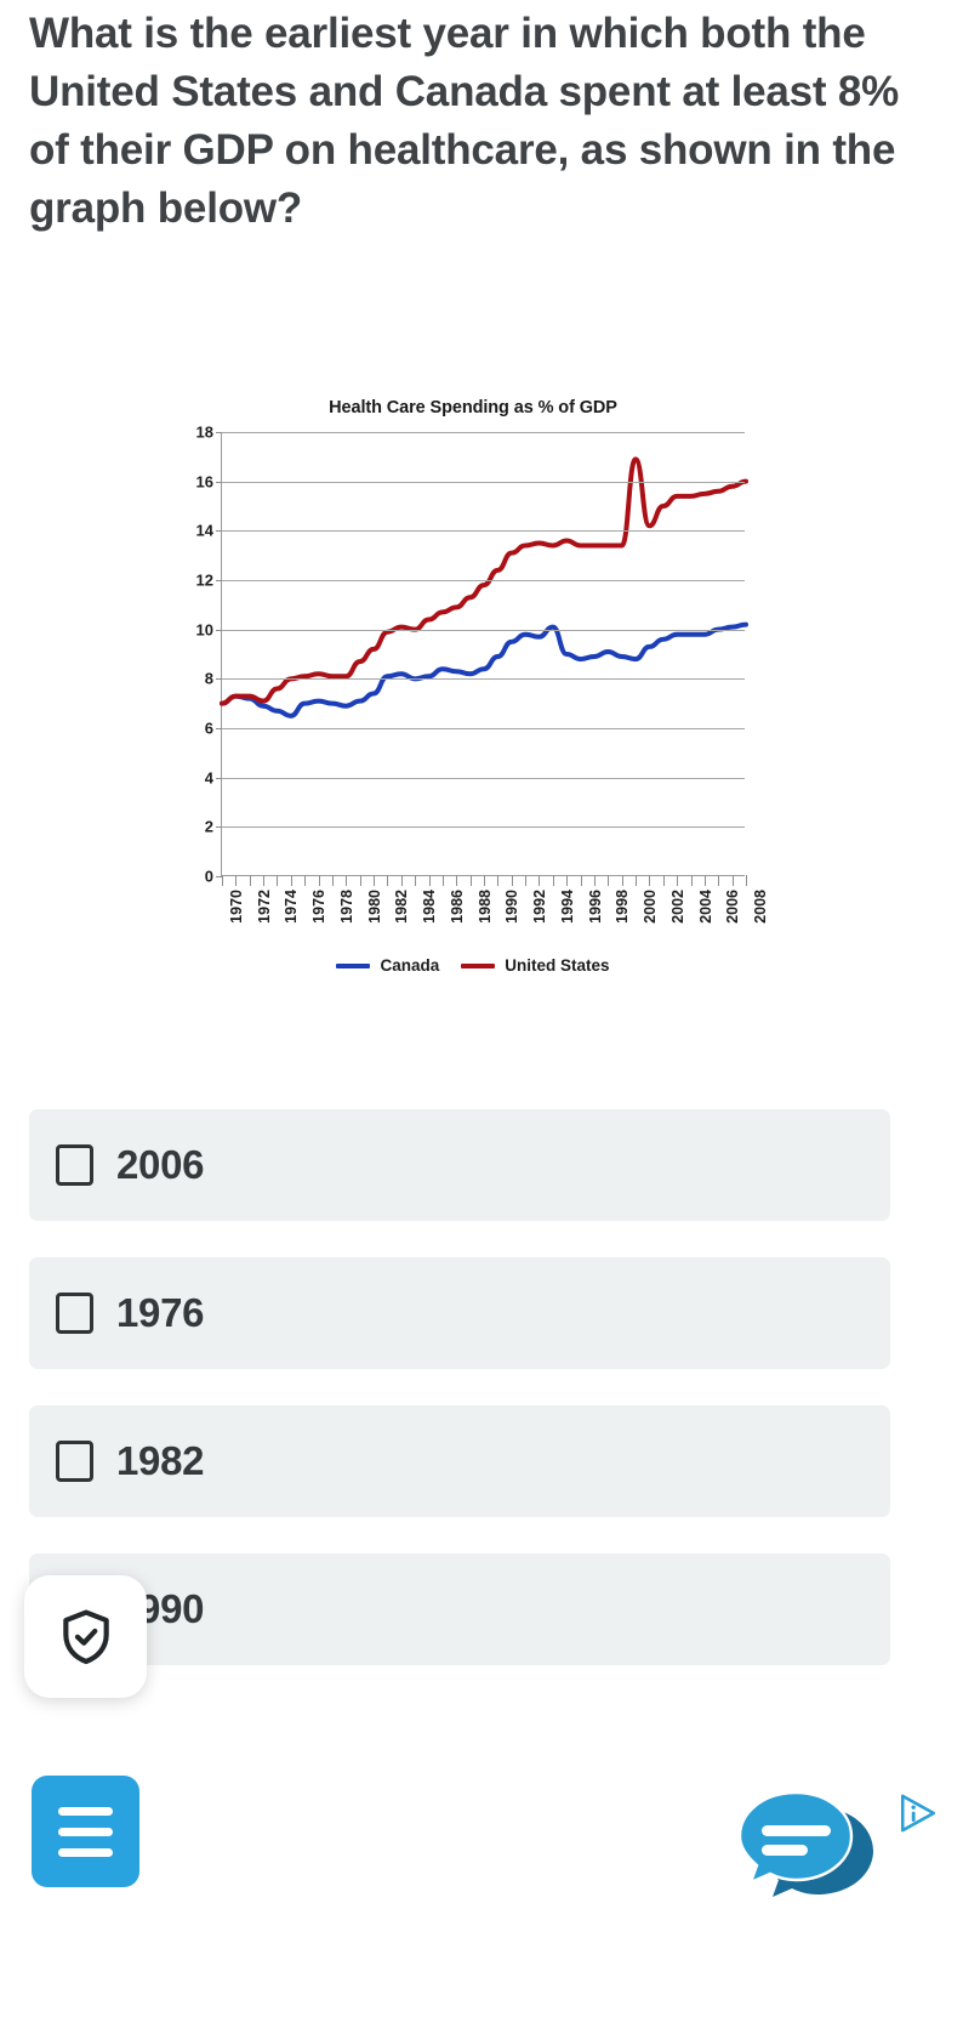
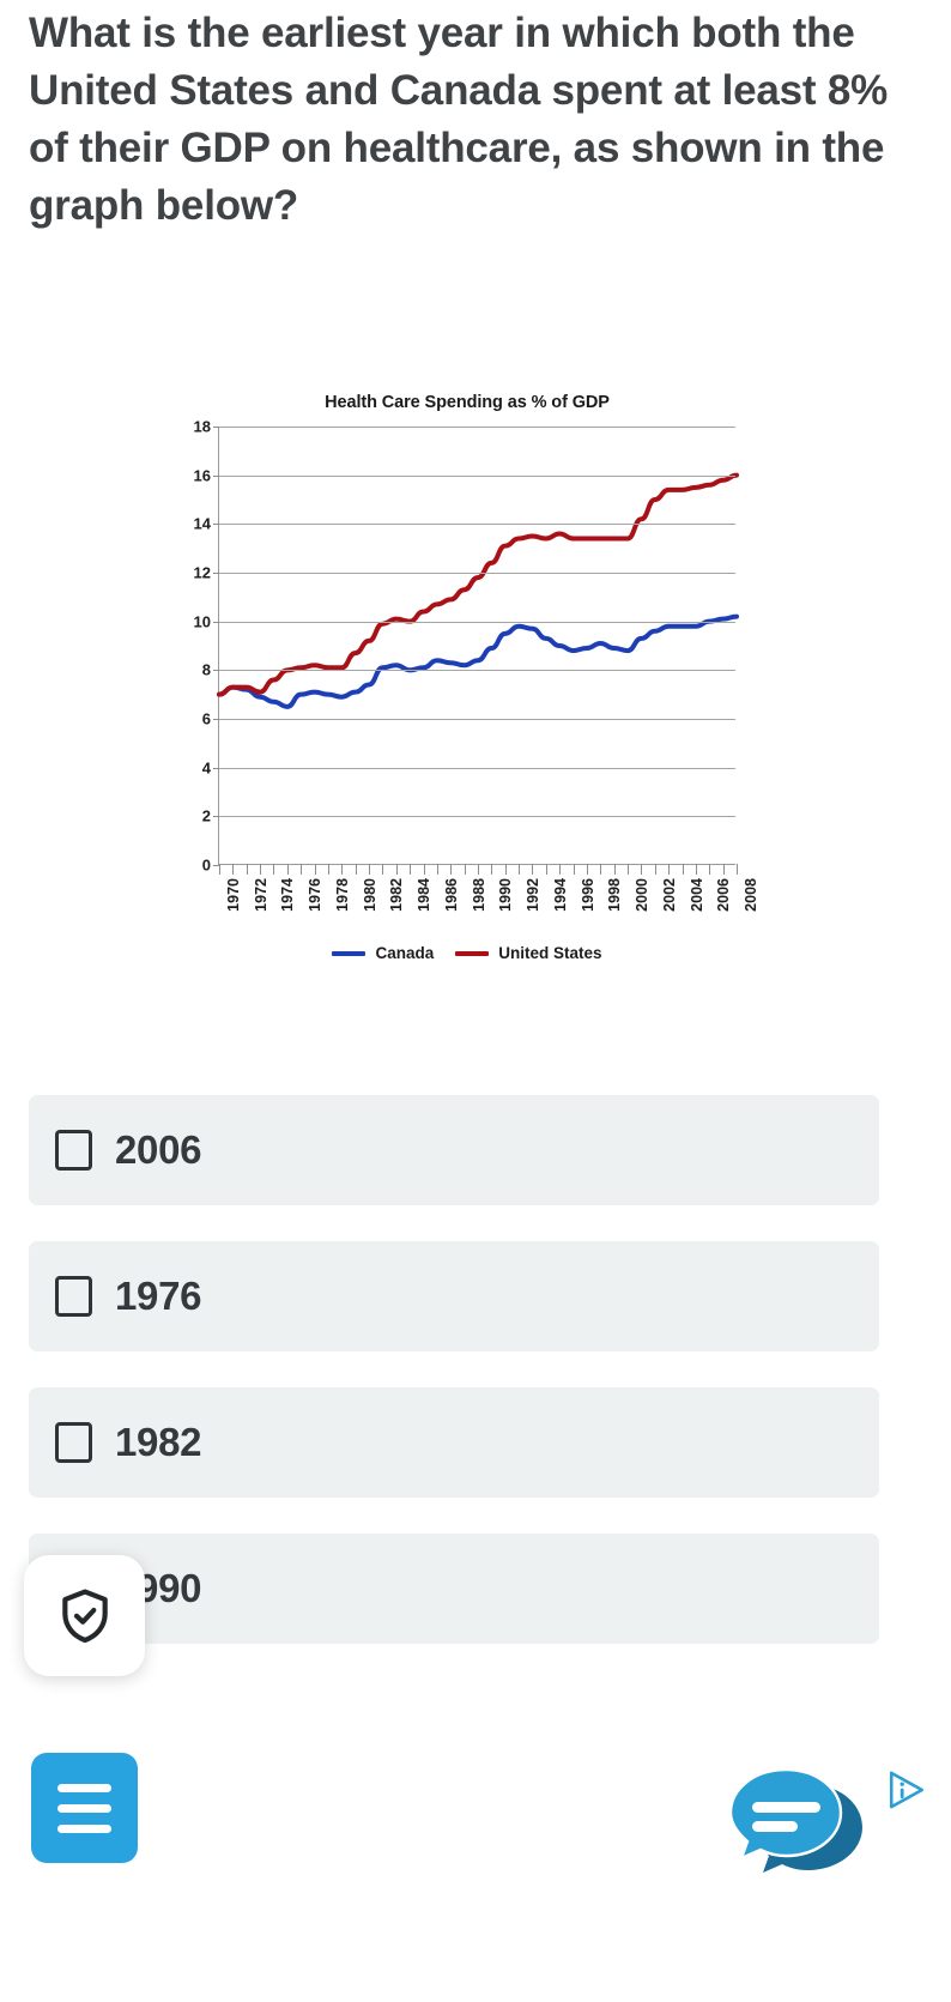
Canada/1994: 10.1 -> 9.3
United States/2000: 16.9 -> 13.4
